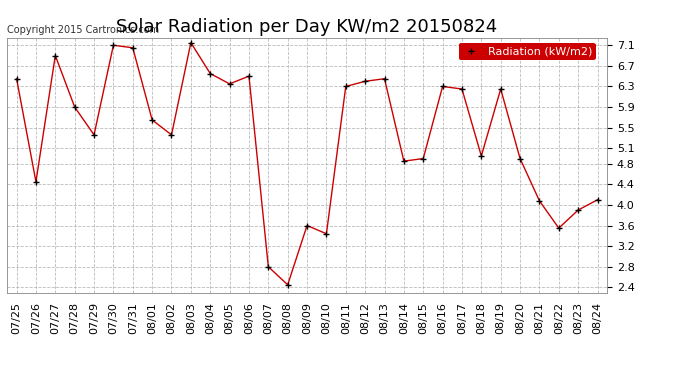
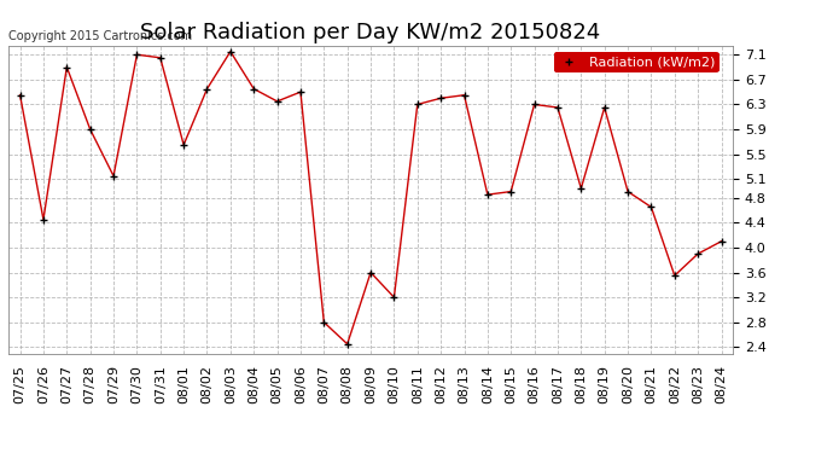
07/29: 5.36 -> 5.15
08/02: 5.36 -> 6.55
08/10: 3.44 -> 3.20
08/21: 4.08 -> 4.65
